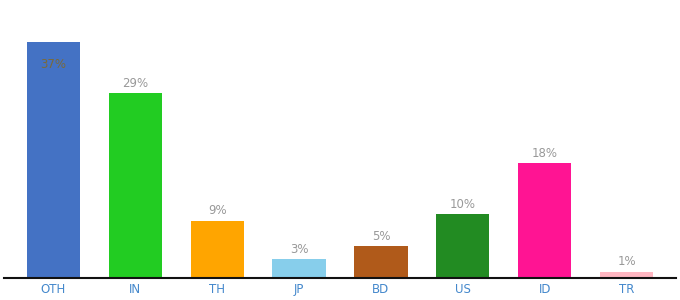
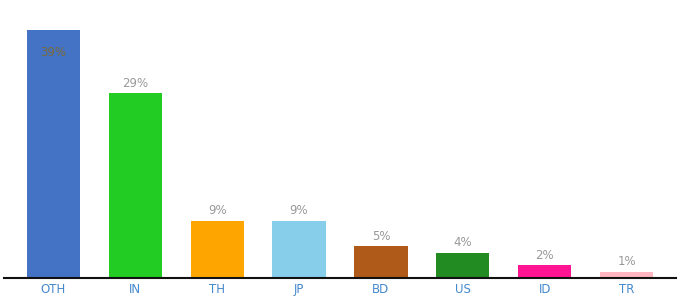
OTH: 37% -> 39%
JP: 3% -> 9%
US: 10% -> 4%
ID: 18% -> 2%
